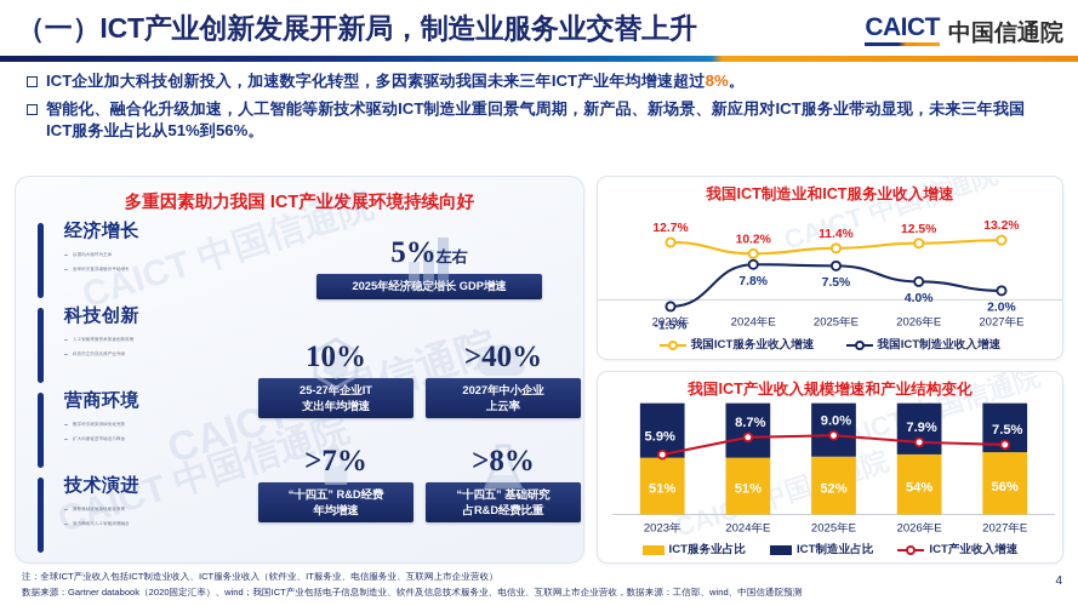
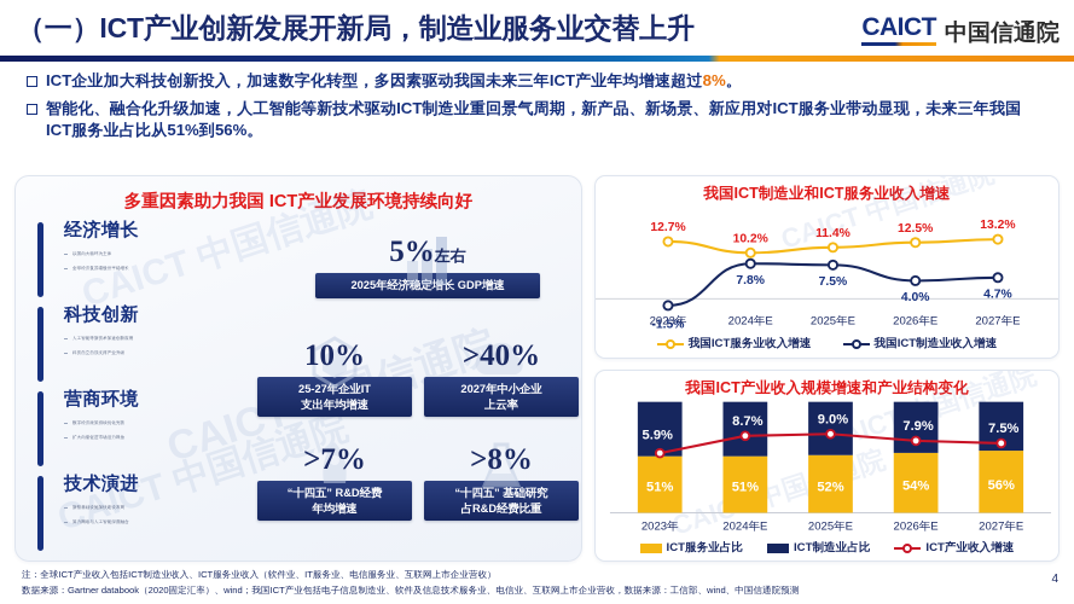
我国ICT制造业和ICT服务业收入增速/我国ICT制造业收入增速/2027年E: 2.0% -> 4.7%
